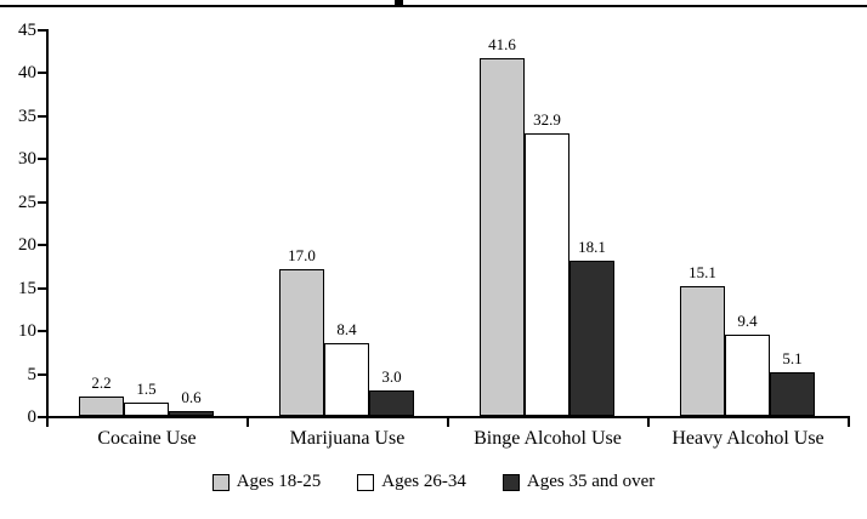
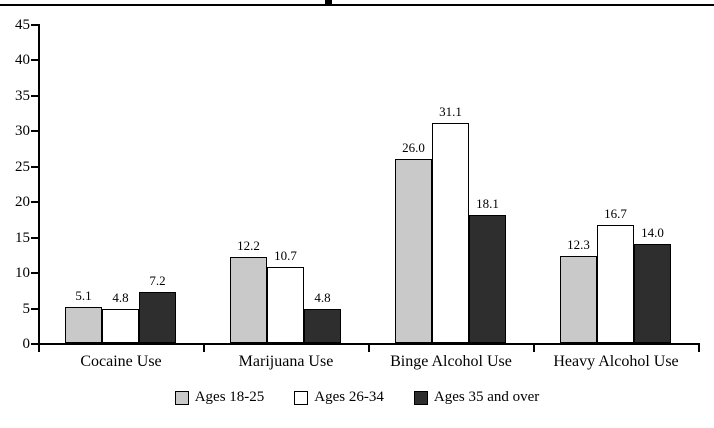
Ages 18-25/Cocaine Use: 2.2 -> 5.1
Ages 26-34/Cocaine Use: 1.5 -> 4.8
Ages 35 and over/Cocaine Use: 0.6 -> 7.2
Ages 18-25/Marijuana Use: 17.0 -> 12.2
Ages 26-34/Marijuana Use: 8.4 -> 10.7
Ages 35 and over/Marijuana Use: 3.0 -> 4.8
Ages 18-25/Binge Alcohol Use: 41.6 -> 26.0
Ages 26-34/Binge Alcohol Use: 32.9 -> 31.1
Ages 18-25/Heavy Alcohol Use: 15.1 -> 12.3
Ages 26-34/Heavy Alcohol Use: 9.4 -> 16.7
Ages 35 and over/Heavy Alcohol Use: 5.1 -> 14.0
